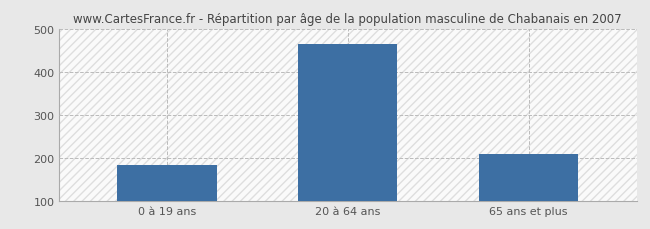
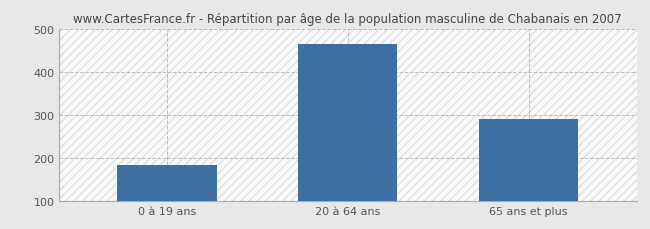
65 ans et plus: 210 -> 290
